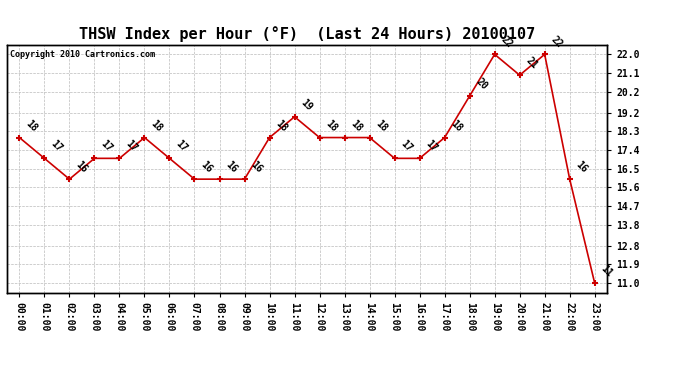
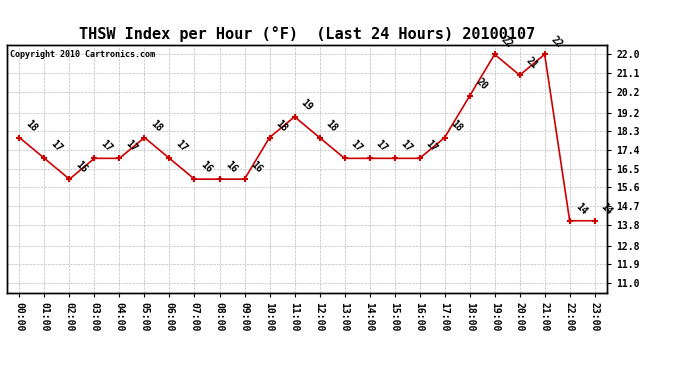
13:00: 18 -> 17
14:00: 18 -> 17
22:00: 16 -> 14
23:00: 11 -> 14
